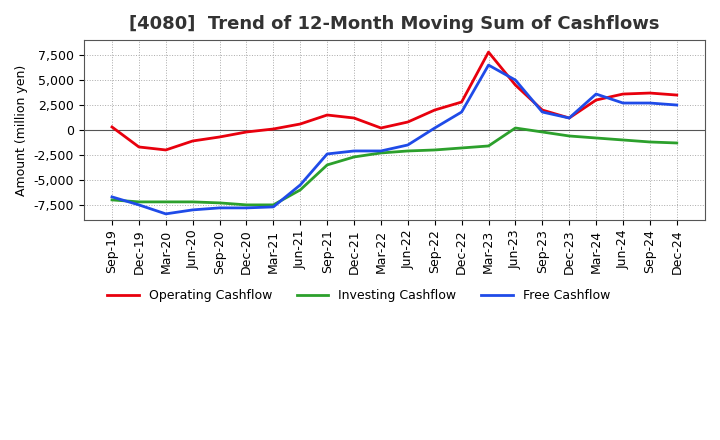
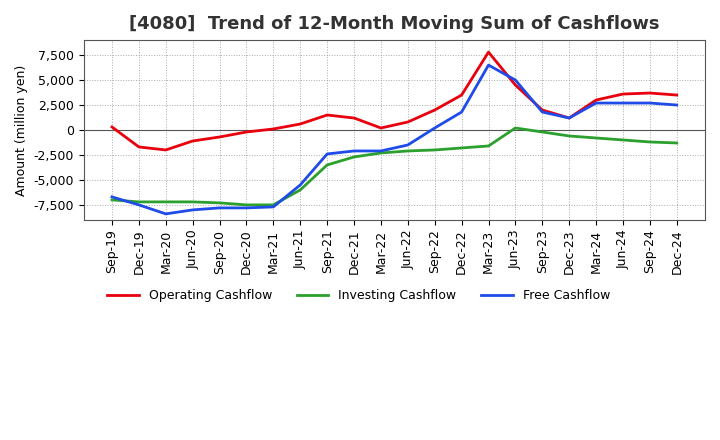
Operating Cashflow/Dec-22: 2,800 -> 3,500
Free Cashflow/Mar-24: 3,600 -> 2,700
